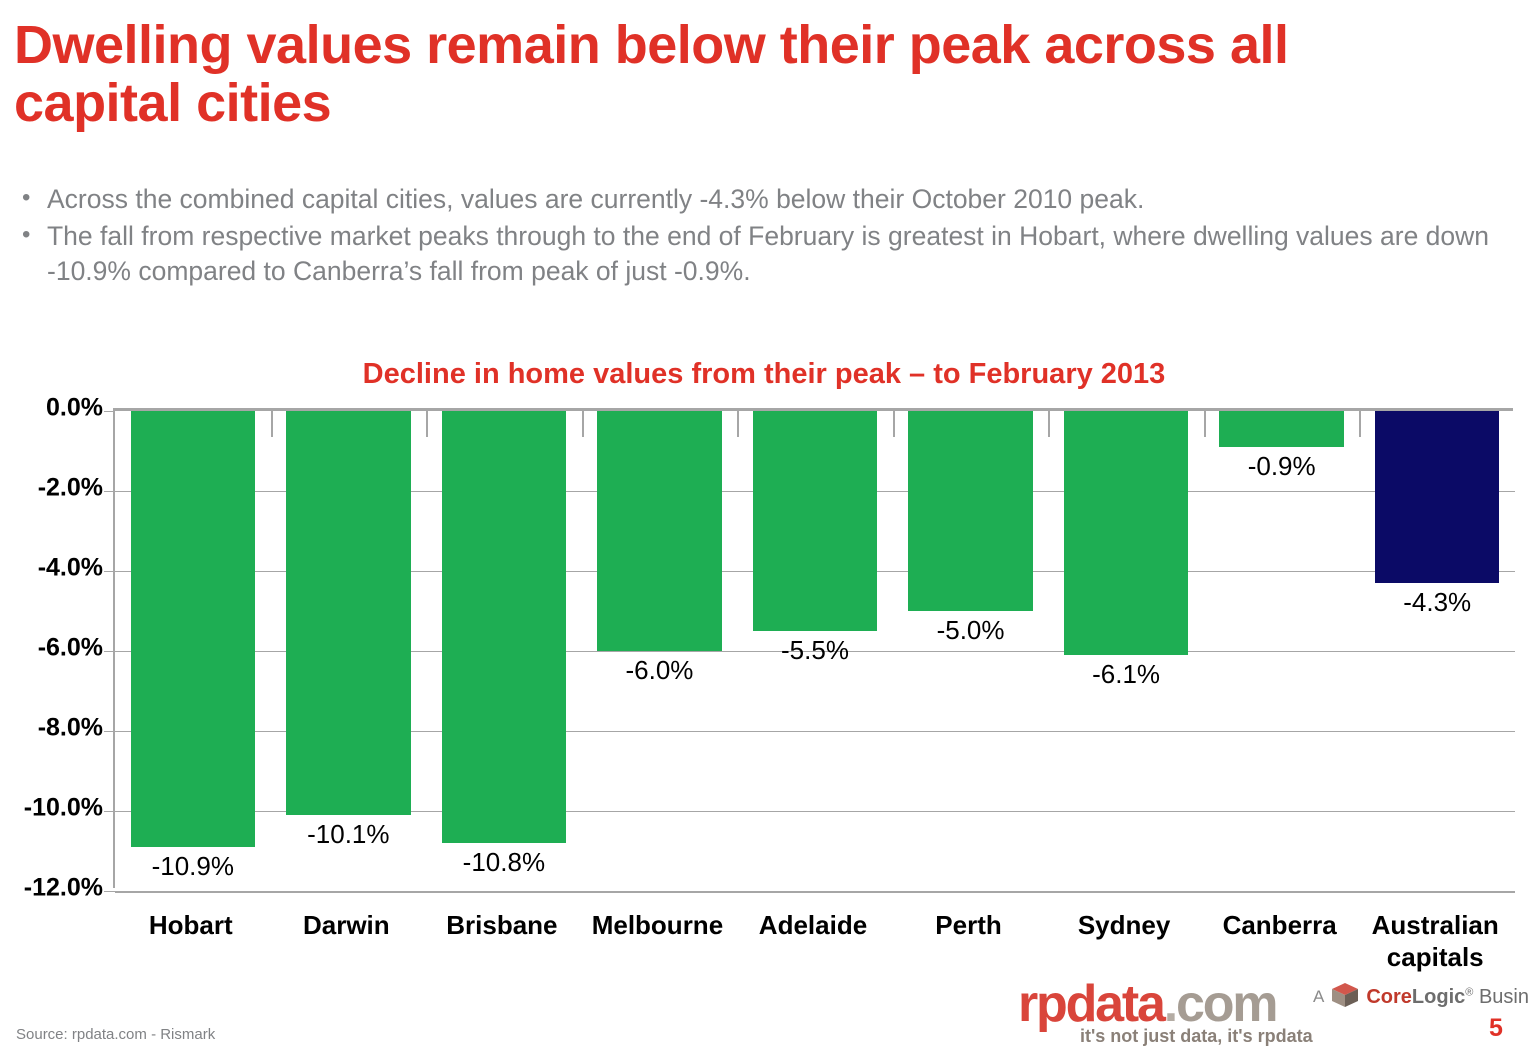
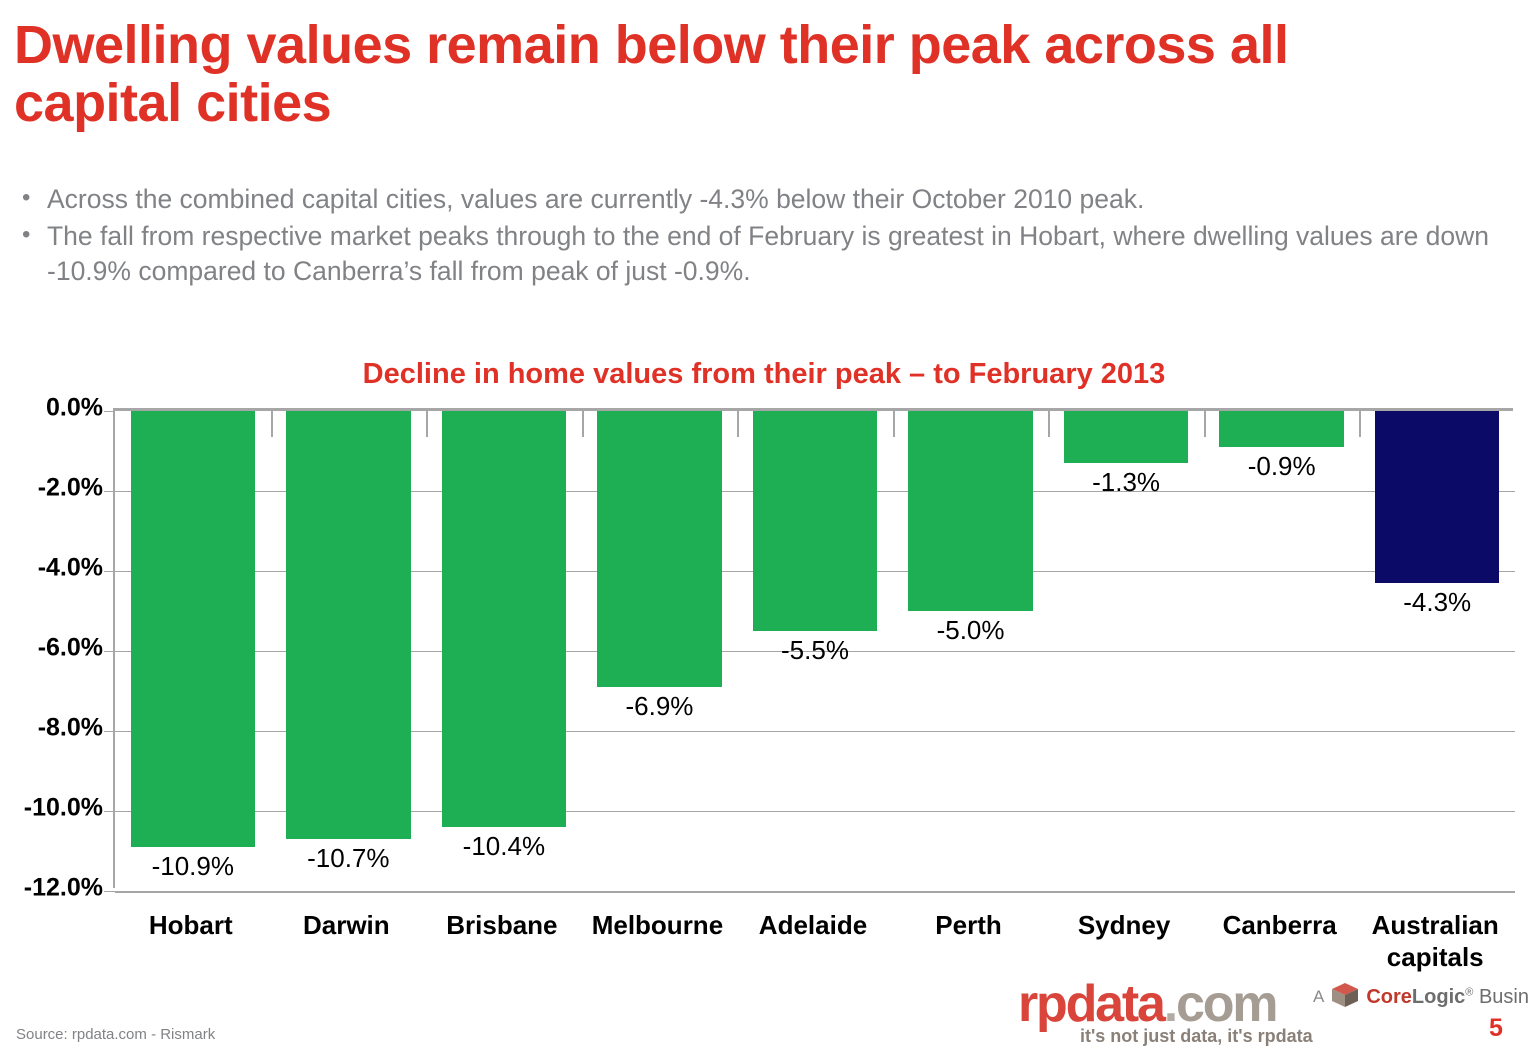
Darwin: -10.1% -> -10.7%
Brisbane: -10.8% -> -10.4%
Melbourne: -6.0% -> -6.9%
Sydney: -6.1% -> -1.3%
